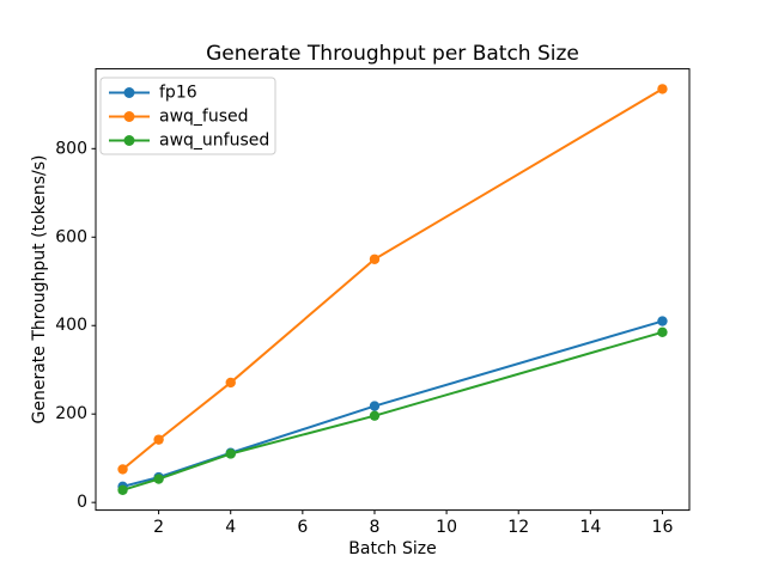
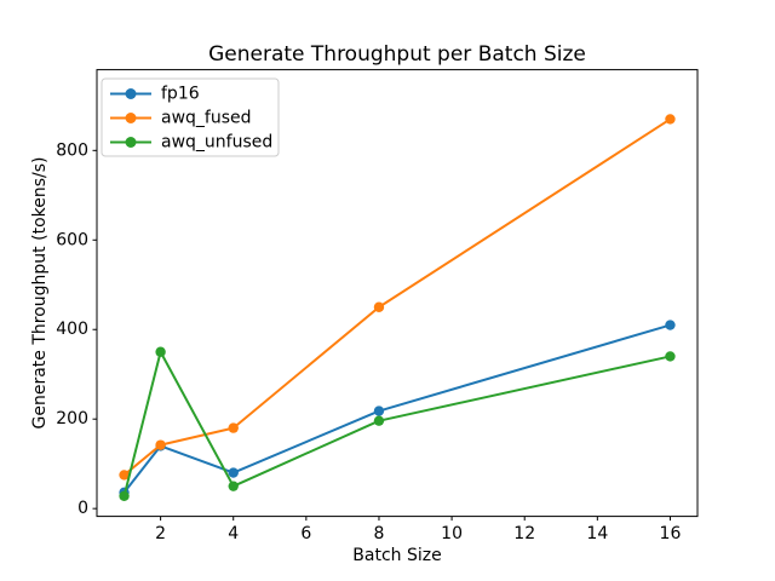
fp16/2: 60 -> 140
awq_unfused/2: 50 -> 350
fp16/4: 110 -> 80
awq_fused/4: 270 -> 180
awq_unfused/4: 110 -> 50
awq_fused/8: 550 -> 450
awq_fused/16: 940 -> 870
awq_unfused/16: 380 -> 340
